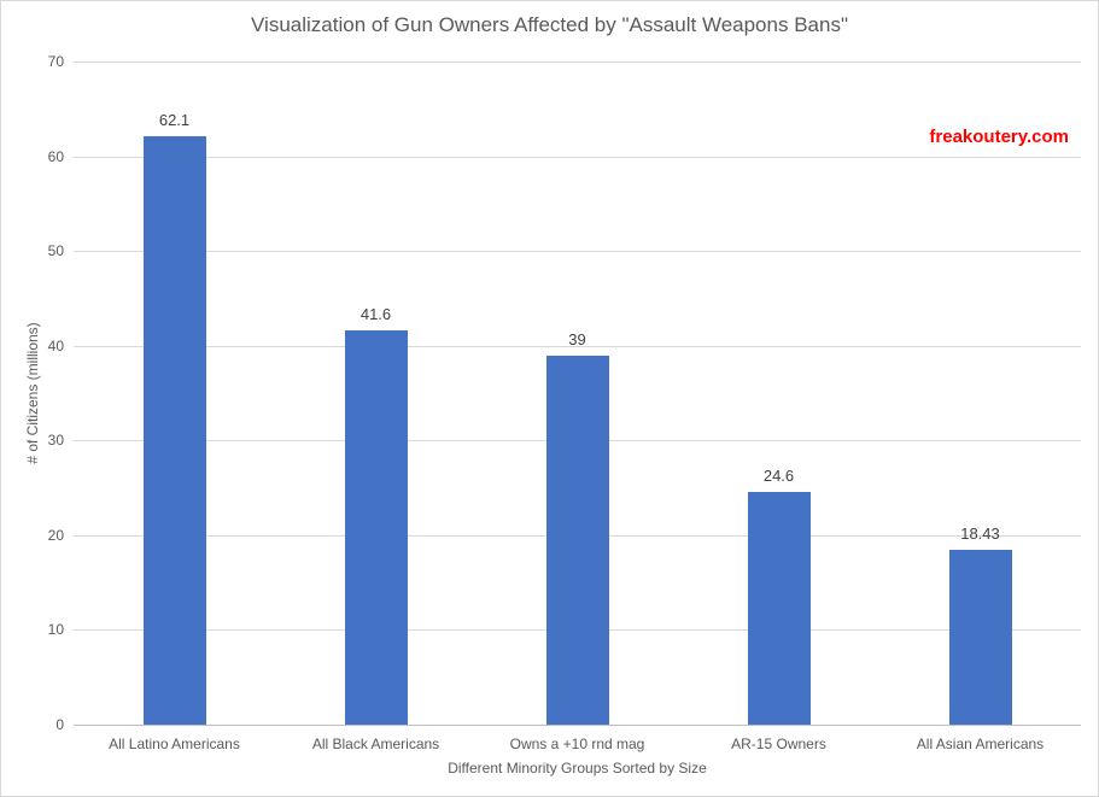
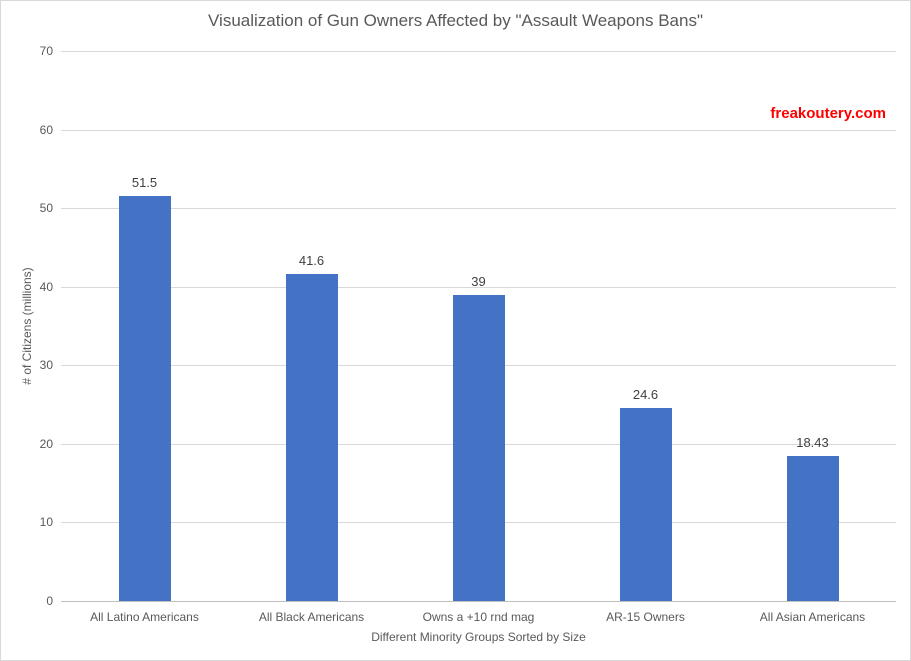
All Latino Americans: 62.1 -> 51.5
